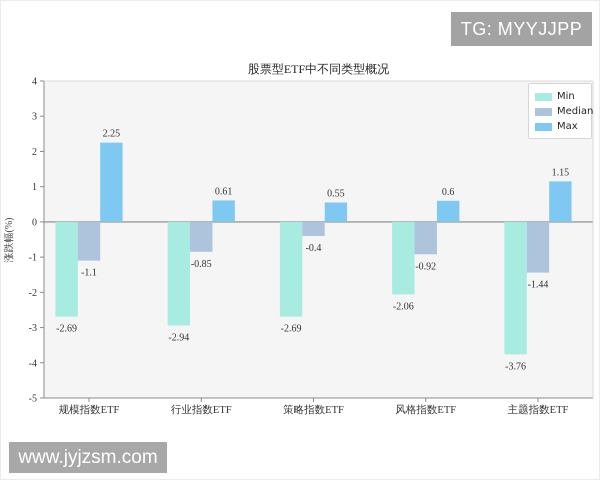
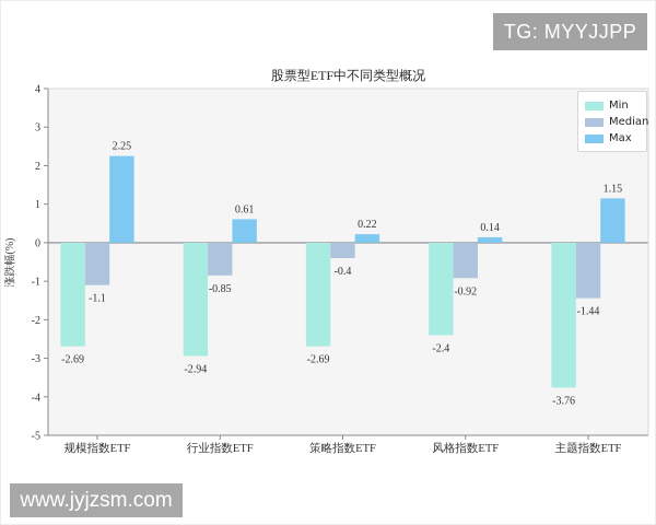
Max/策略指数ETF: 0.55 -> 0.22
Min/风格指数ETF: -2.06 -> -2.4
Max/风格指数ETF: 0.6 -> 0.14
